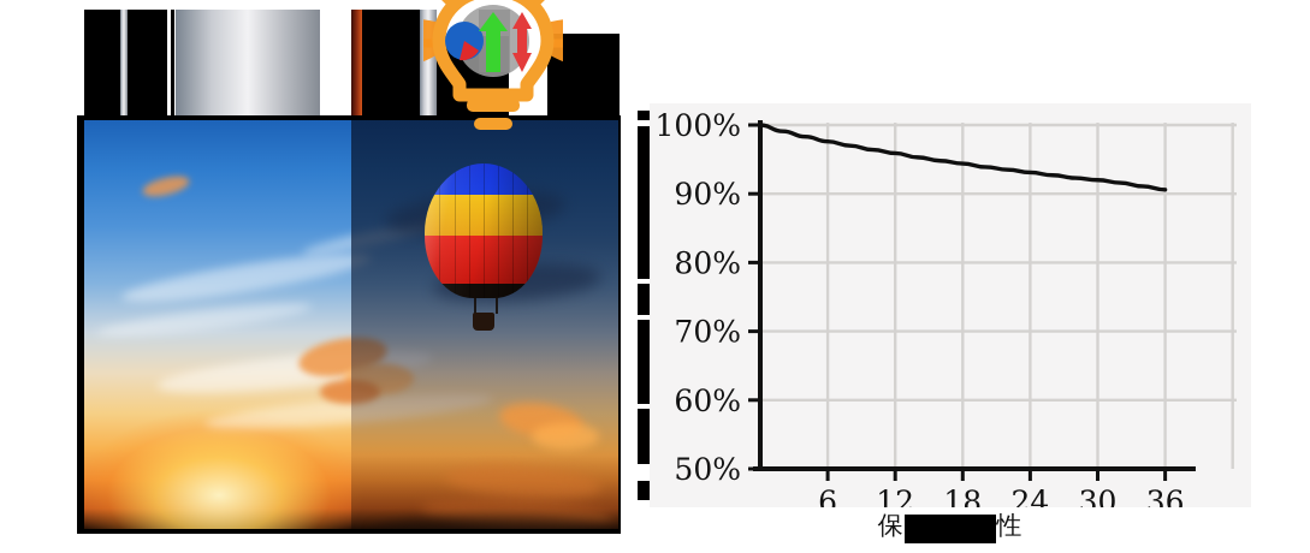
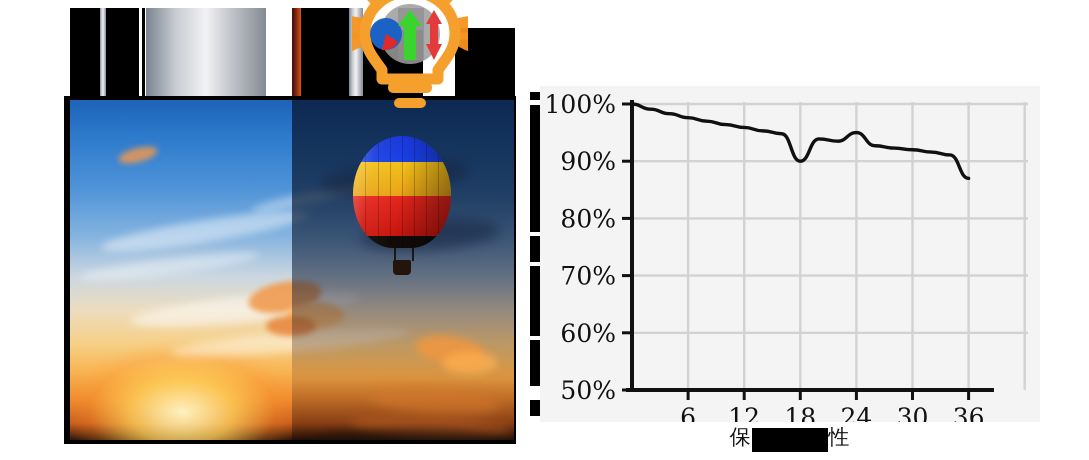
18: 94% -> 90%
24: 93% -> 95%
36: 91% -> 87%
